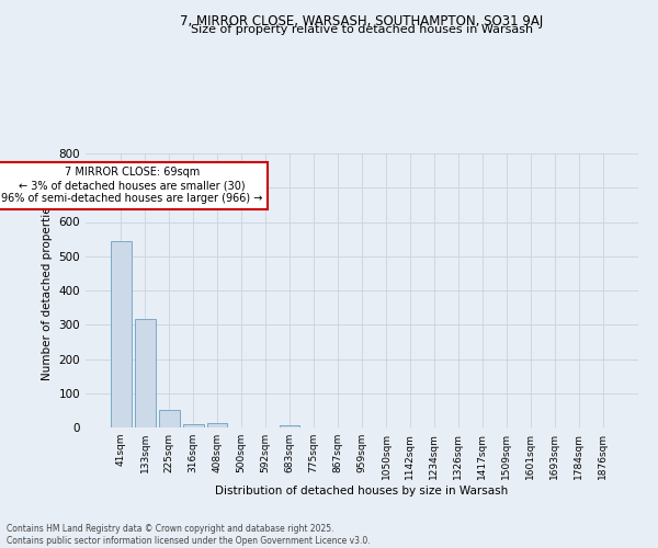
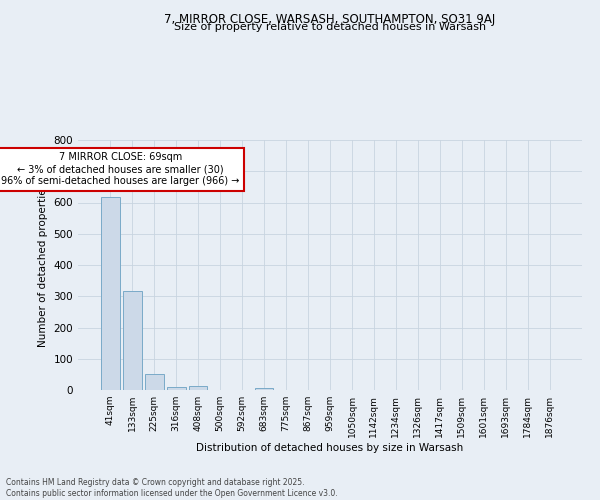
41sqm: 545 -> 617
